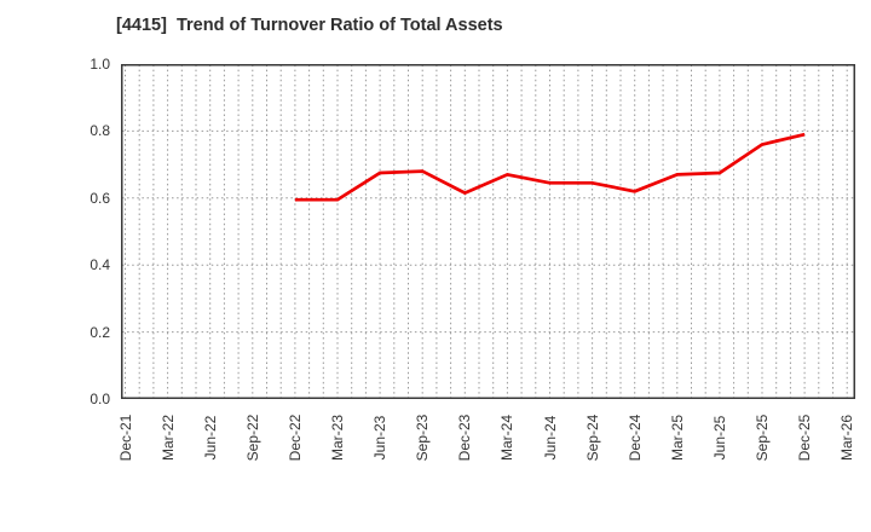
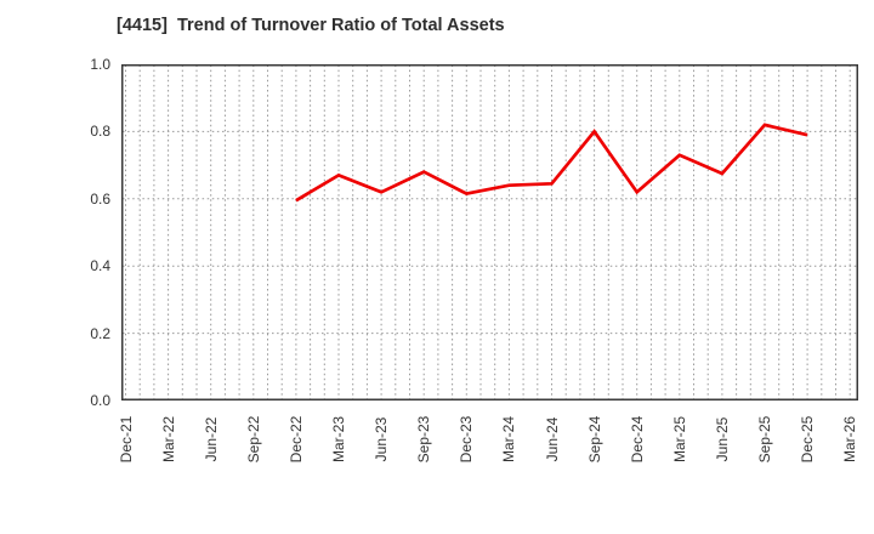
Mar-23: 0.59 -> 0.67
Jun-23: 0.68 -> 0.62
Mar-24: 0.67 -> 0.64
Sep-24: 0.65 -> 0.80
Mar-25: 0.67 -> 0.73
Sep-25: 0.76 -> 0.82
